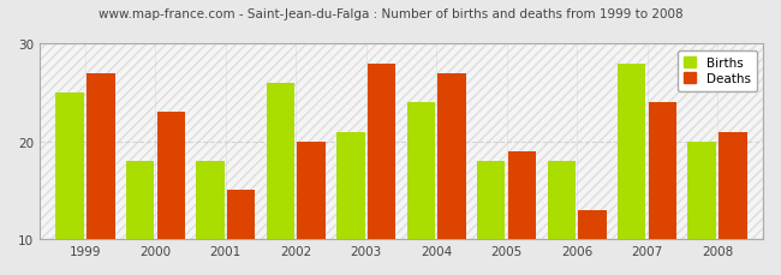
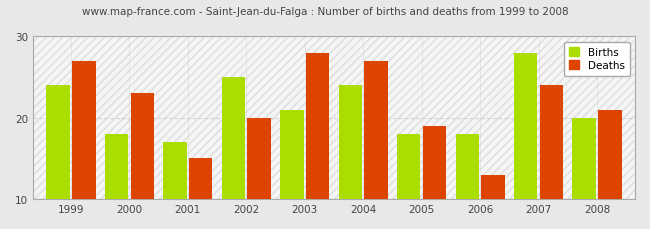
Births/1999: 25 -> 24
Births/2001: 18 -> 17
Births/2002: 26 -> 25
